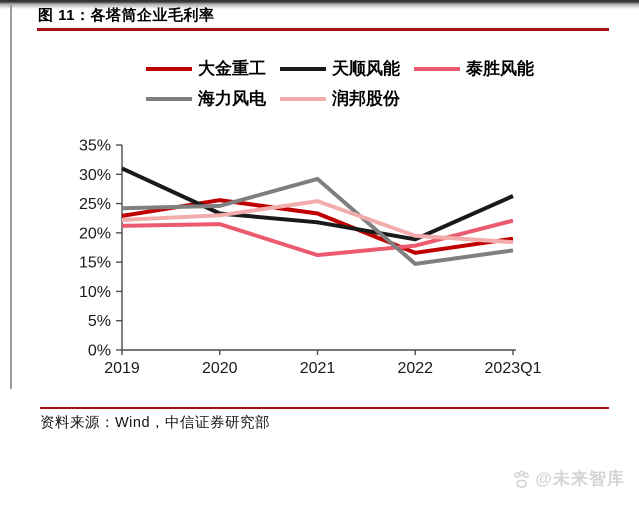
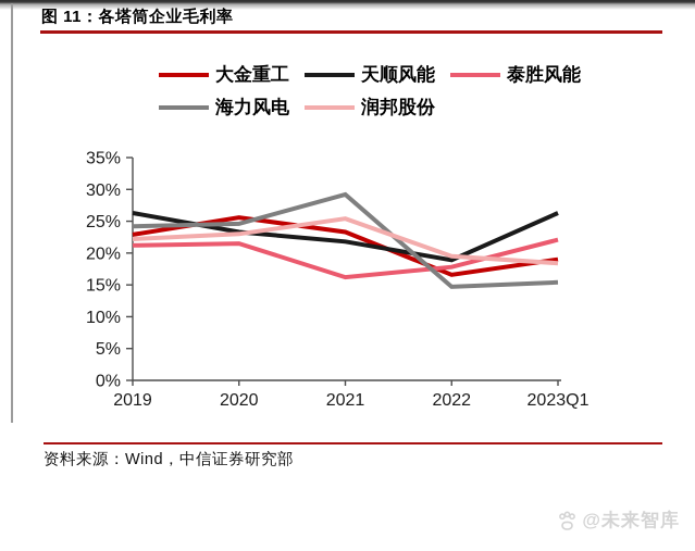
天顺风能/2019: 31% -> 26%
海力风电/2023Q1: 17% -> 15%
